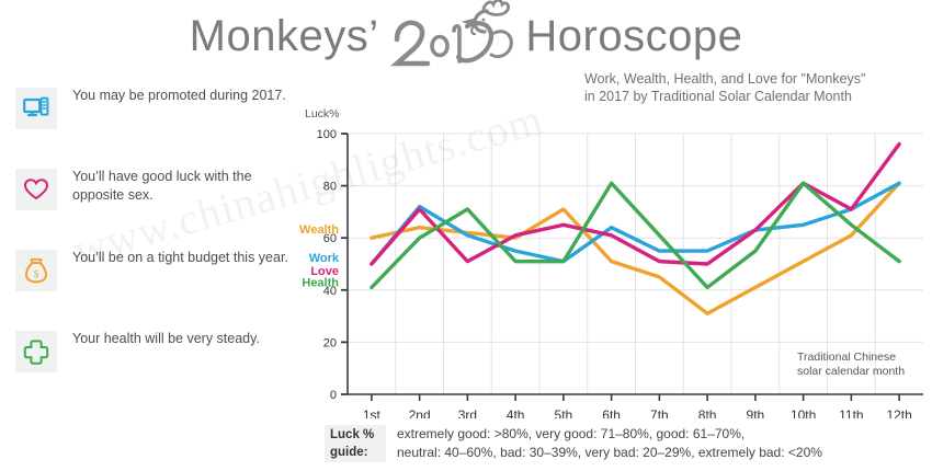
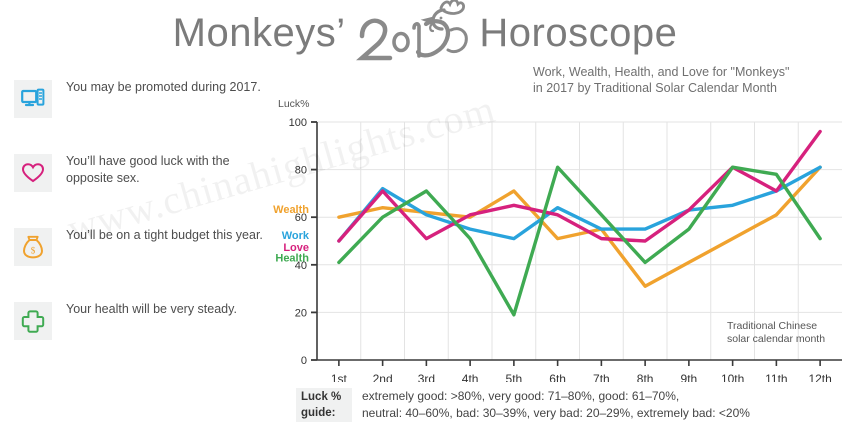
Health/5th: 51 -> 19
Wealth/7th: 45 -> 55
Health/11th: 65 -> 78
